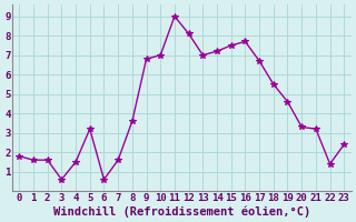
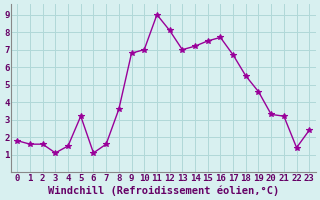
3: 0.6 -> 1.1
6: 0.6 -> 1.1
